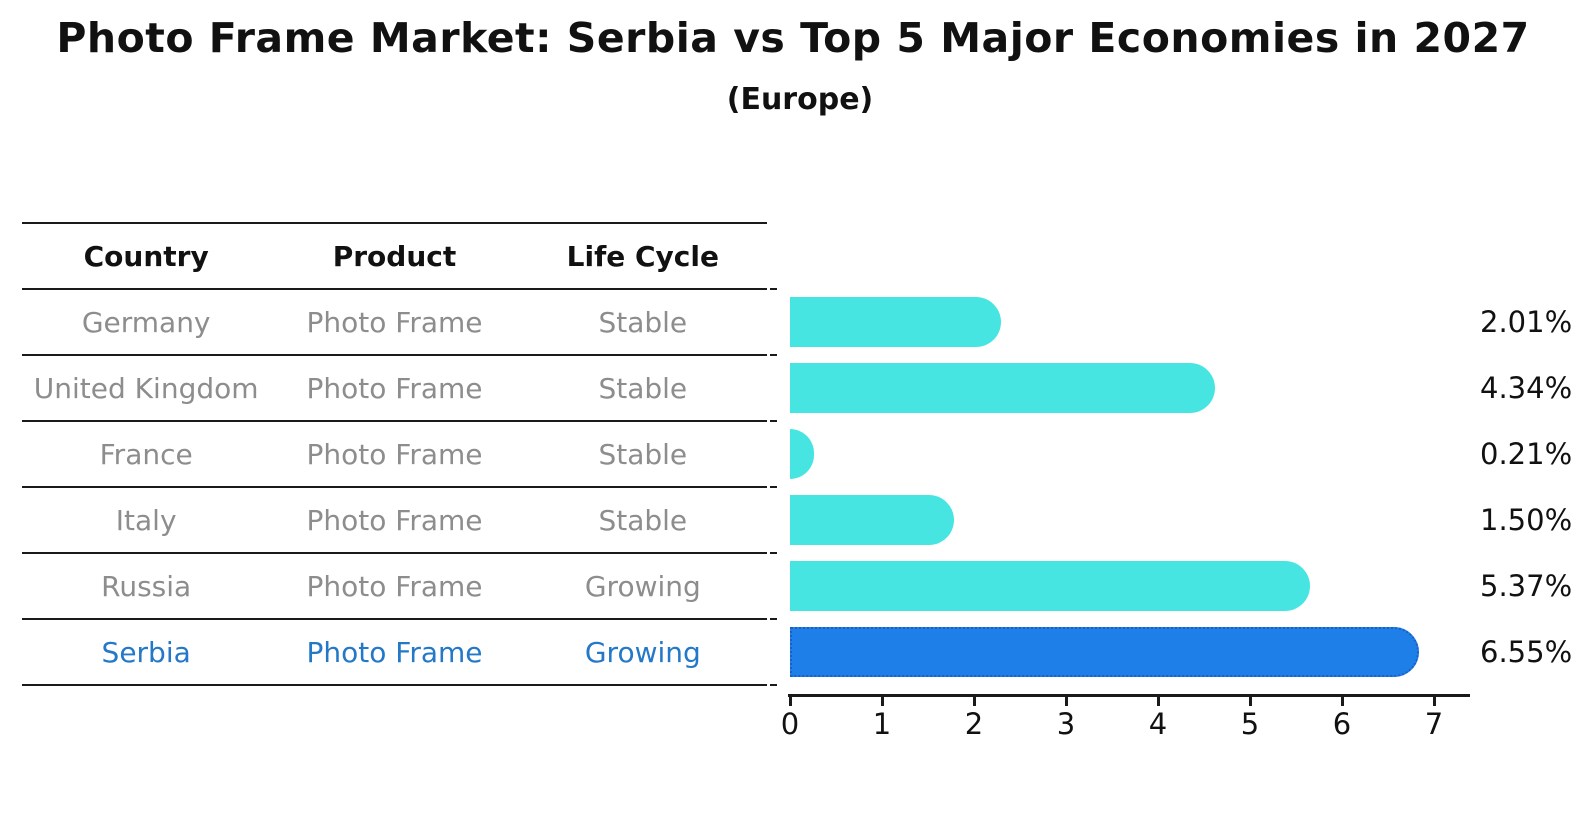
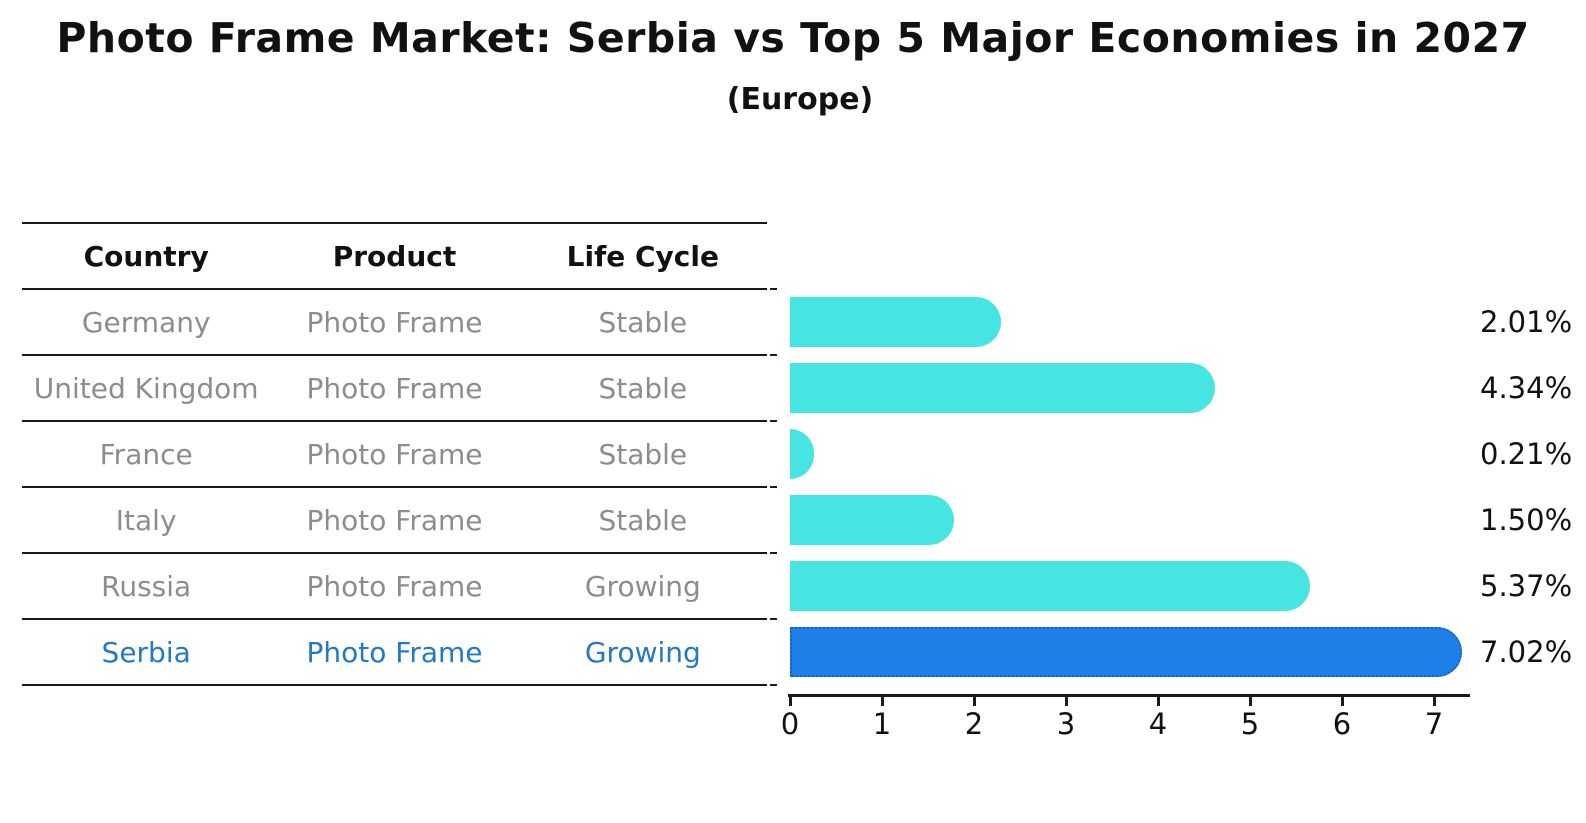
Serbia: 6.55% -> 7.02%
